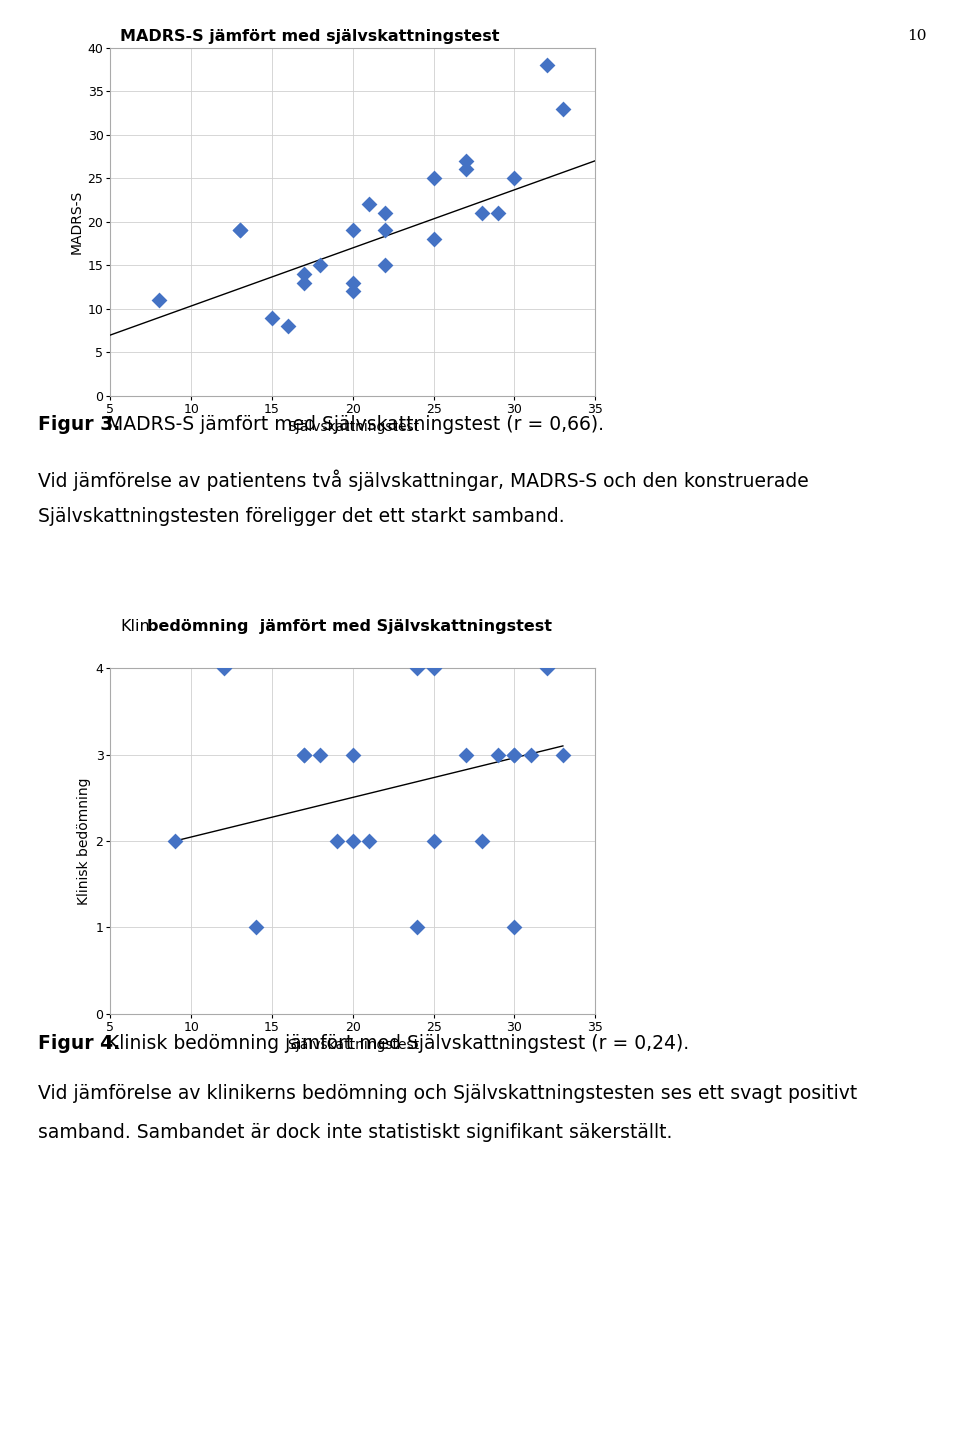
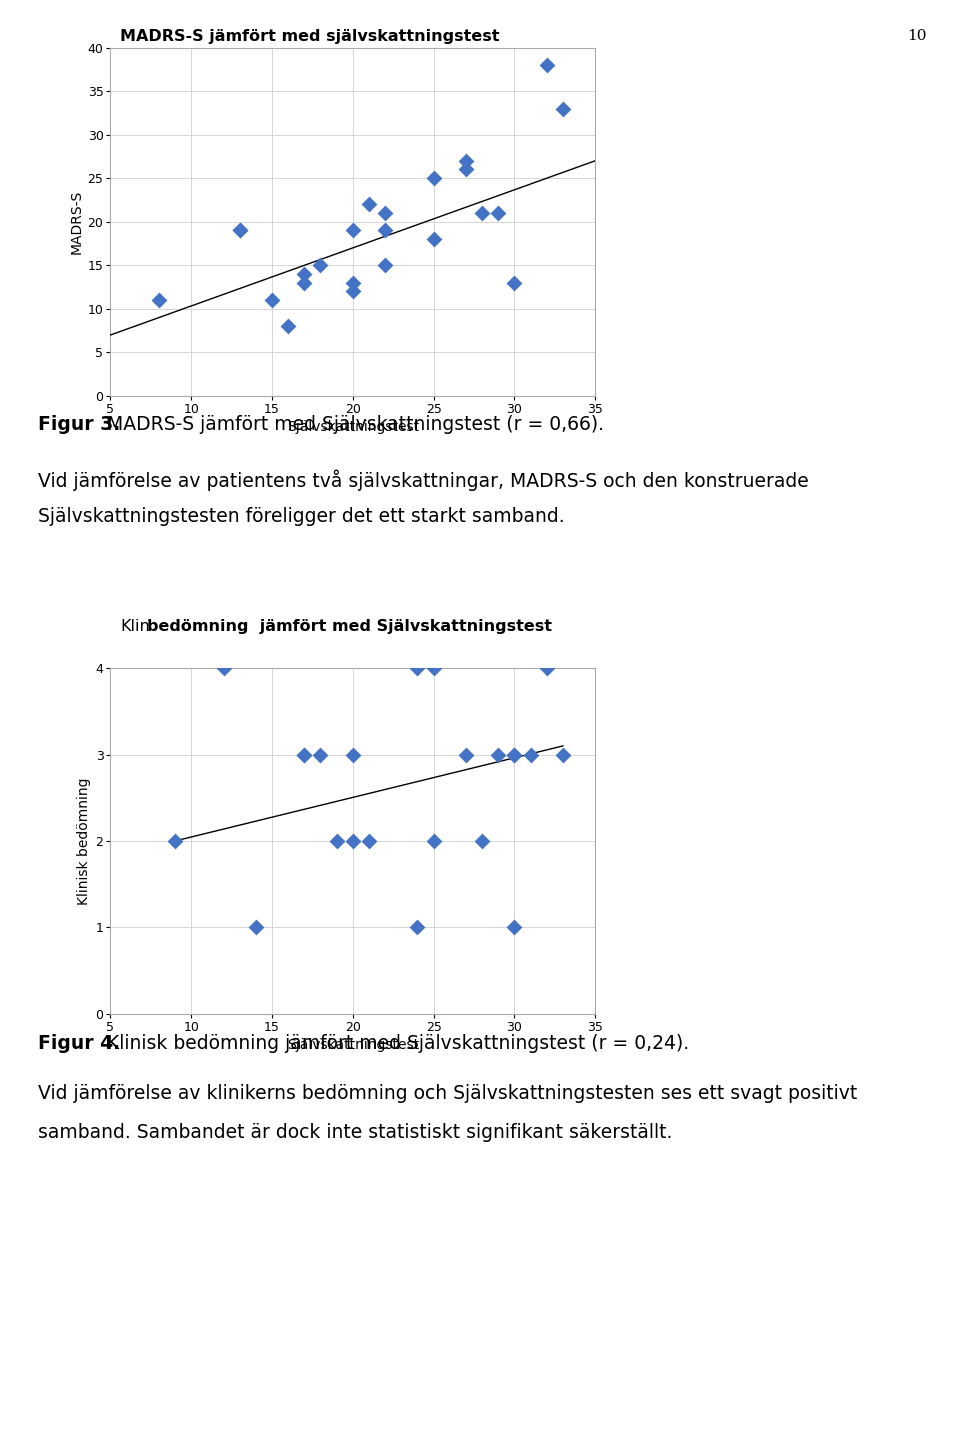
MADRS-S jämfört med självskattningstest/15: 9 -> 11
MADRS-S jämfört med självskattningstest/30: 25 -> 13
